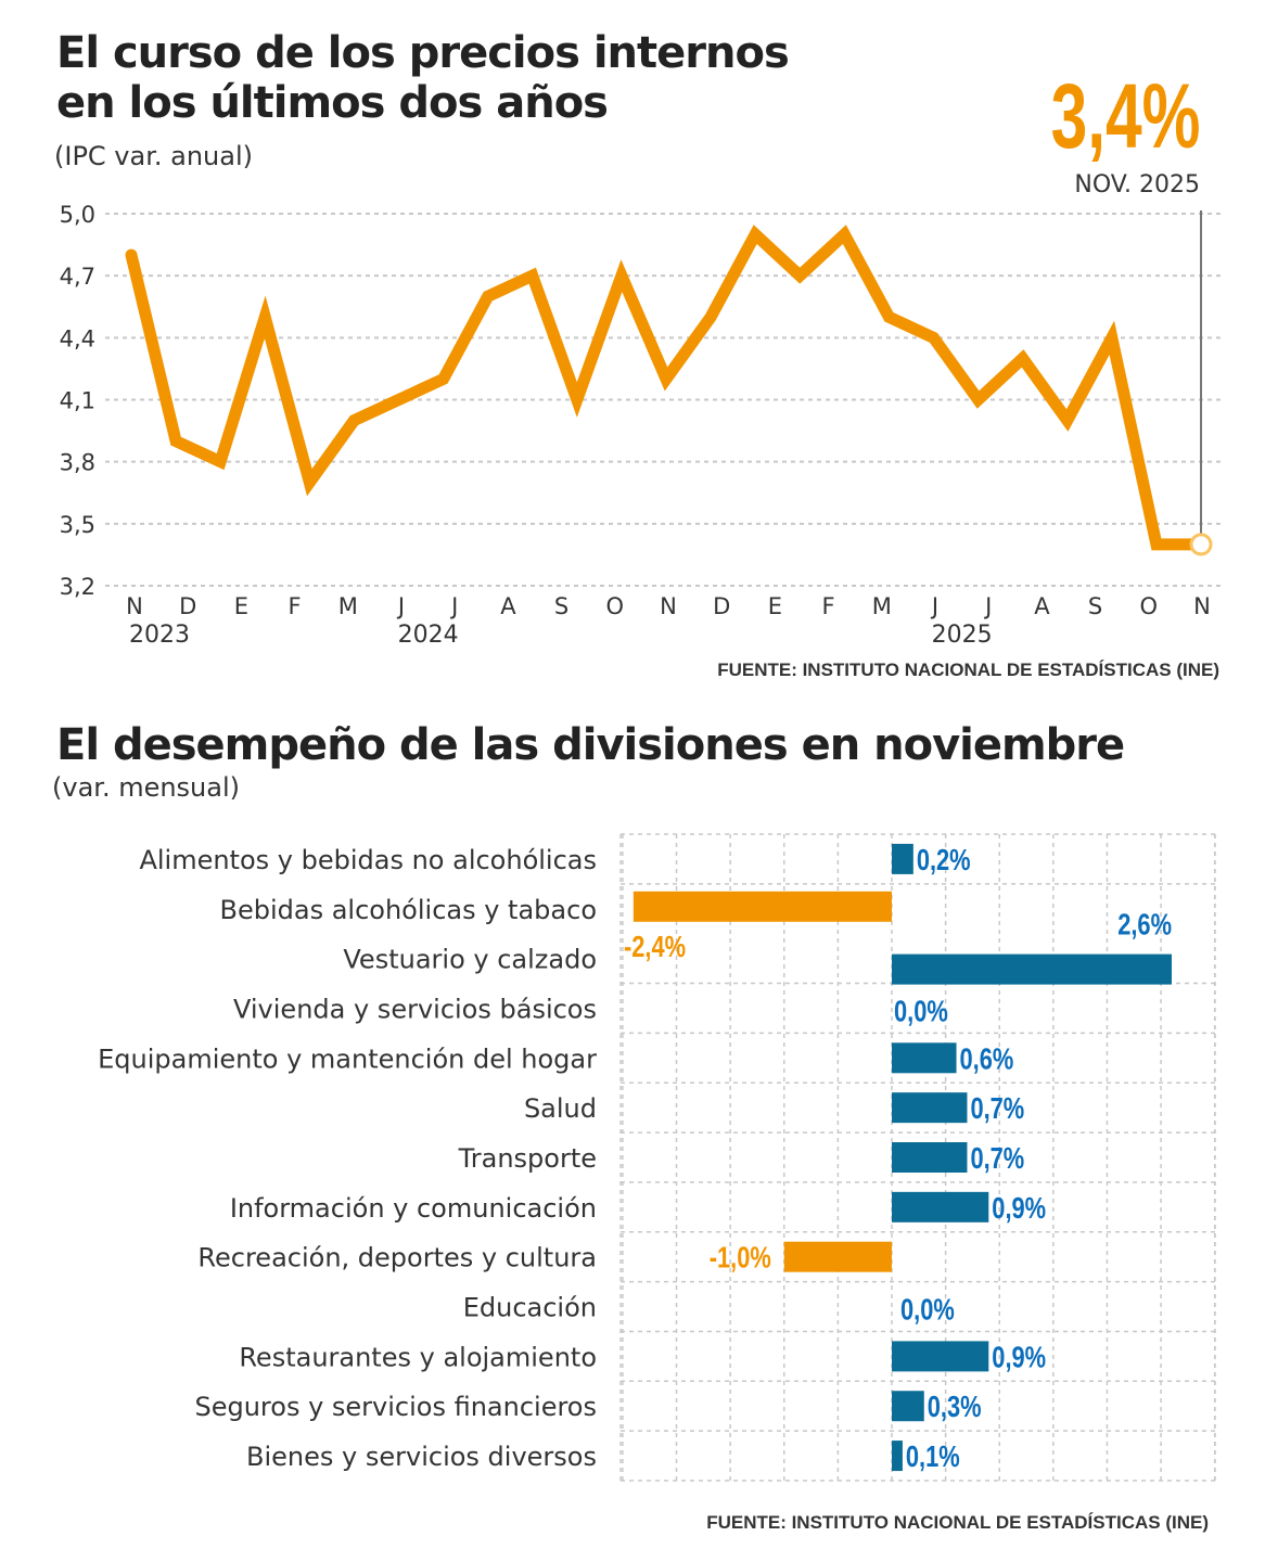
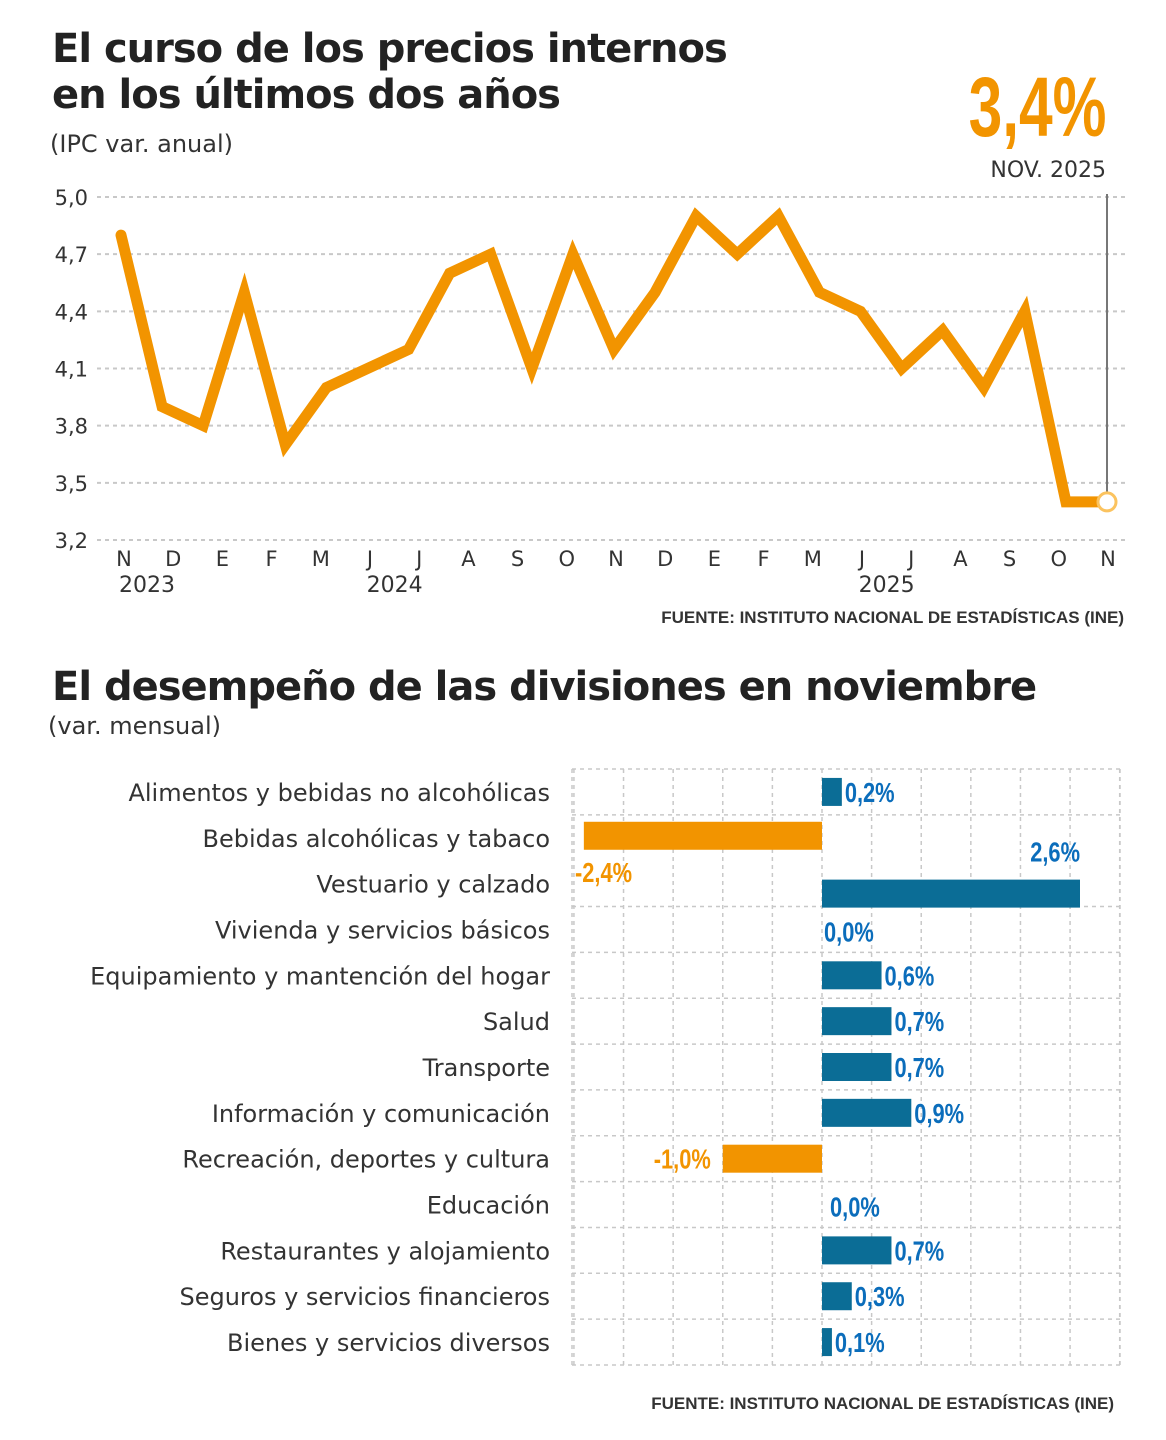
El desempeño de las divisiones en noviembre/Restaurantes y alojamiento: 0,9% -> 0,7%
